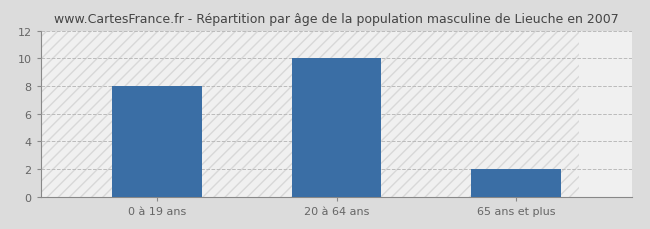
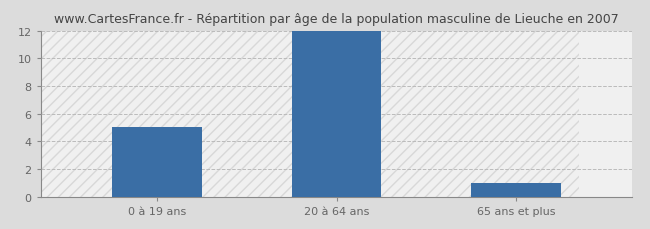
0 à 19 ans: 8 -> 5
20 à 64 ans: 10 -> 12
65 ans et plus: 2 -> 1
